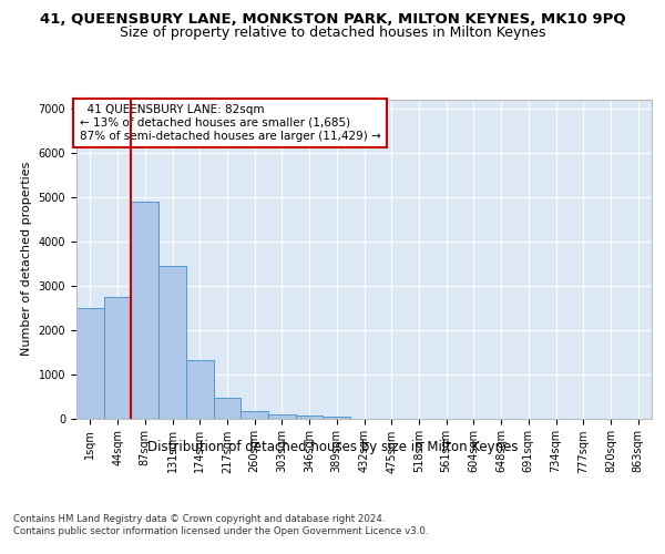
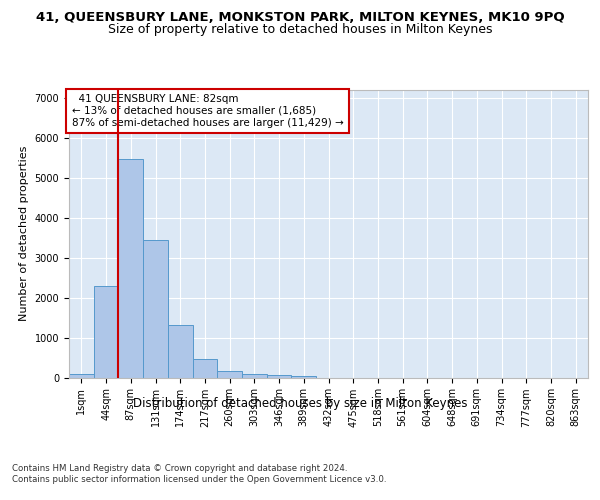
1sqm: 2500 -> 80
44sqm: 2750 -> 2280
87sqm: 4900 -> 5460
